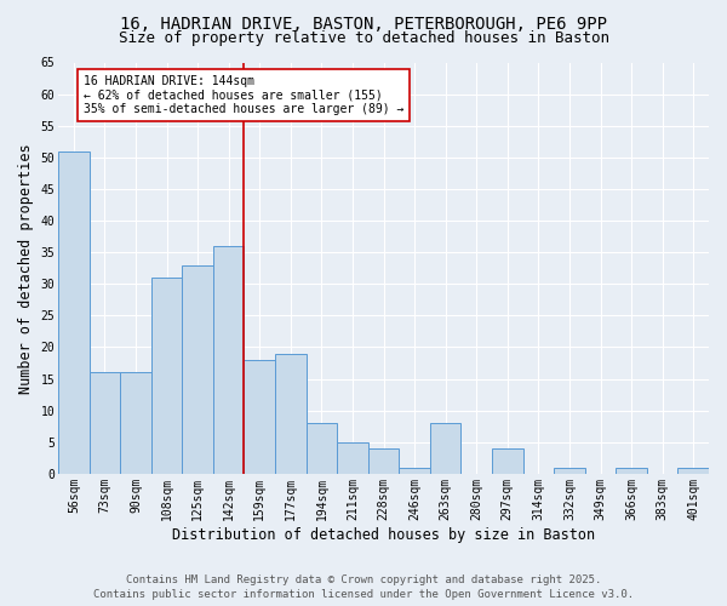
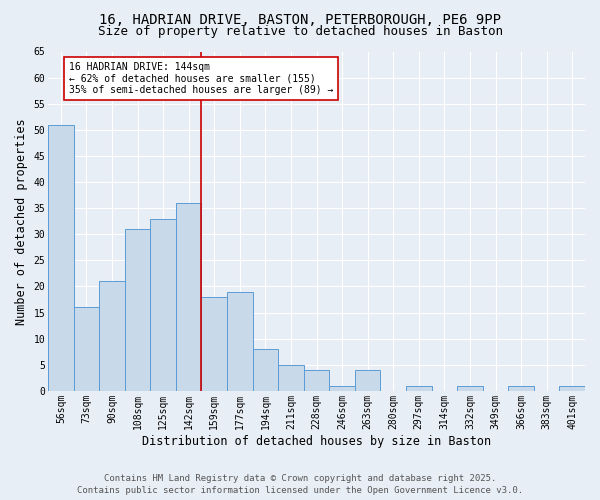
90sqm: 16 -> 21
263sqm: 8 -> 4
297sqm: 4 -> 1
